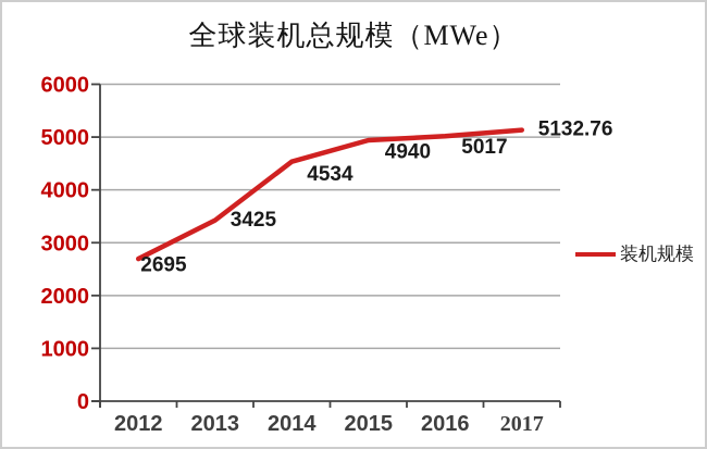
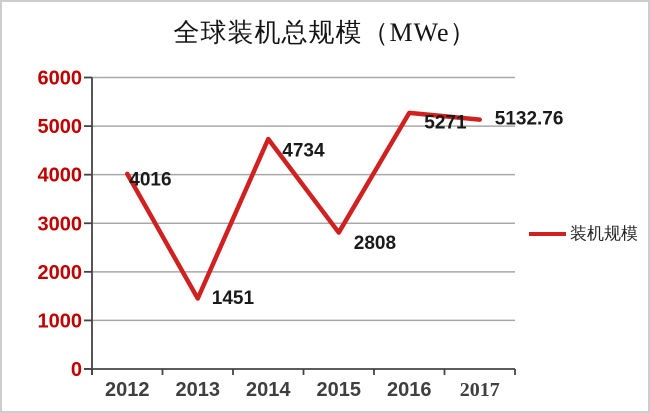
2012: 2695 -> 4016
2013: 3425 -> 1451
2014: 4534 -> 4734
2015: 4940 -> 2808
2016: 5017 -> 5271
